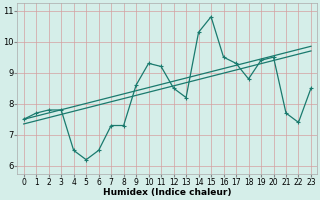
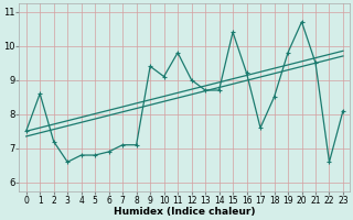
1: 7.7 -> 8.6
2: 7.8 -> 7.2
3: 7.8 -> 6.6
4: 6.5 -> 6.8
5: 6.2 -> 6.8
6: 6.5 -> 6.9
7: 7.3 -> 7.1
8: 7.3 -> 7.1
9: 8.6 -> 9.4
10: 9.3 -> 9.1
11: 9.2 -> 9.8
12: 8.5 -> 9.0
13: 8.2 -> 8.7
14: 10.3 -> 8.7
15: 10.8 -> 10.4
16: 9.5 -> 9.2
17: 9.3 -> 7.6
18: 8.8 -> 8.5
19: 9.4 -> 9.8
20: 9.5 -> 10.7
21: 7.7 -> 9.5
22: 7.4 -> 6.6
23: 8.5 -> 8.1
